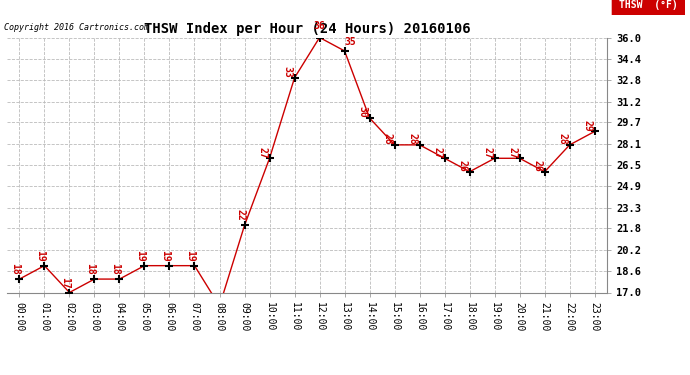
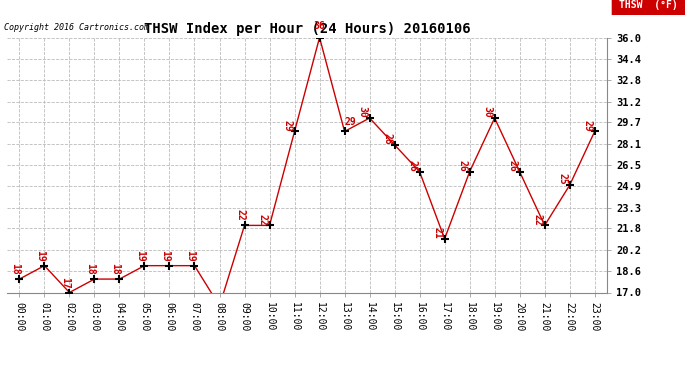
10:00: 27 -> 22
11:00: 33 -> 29
13:00: 35 -> 29
16:00: 28 -> 26
17:00: 27 -> 21
19:00: 27 -> 30
20:00: 27 -> 26
21:00: 26 -> 22
22:00: 28 -> 25
